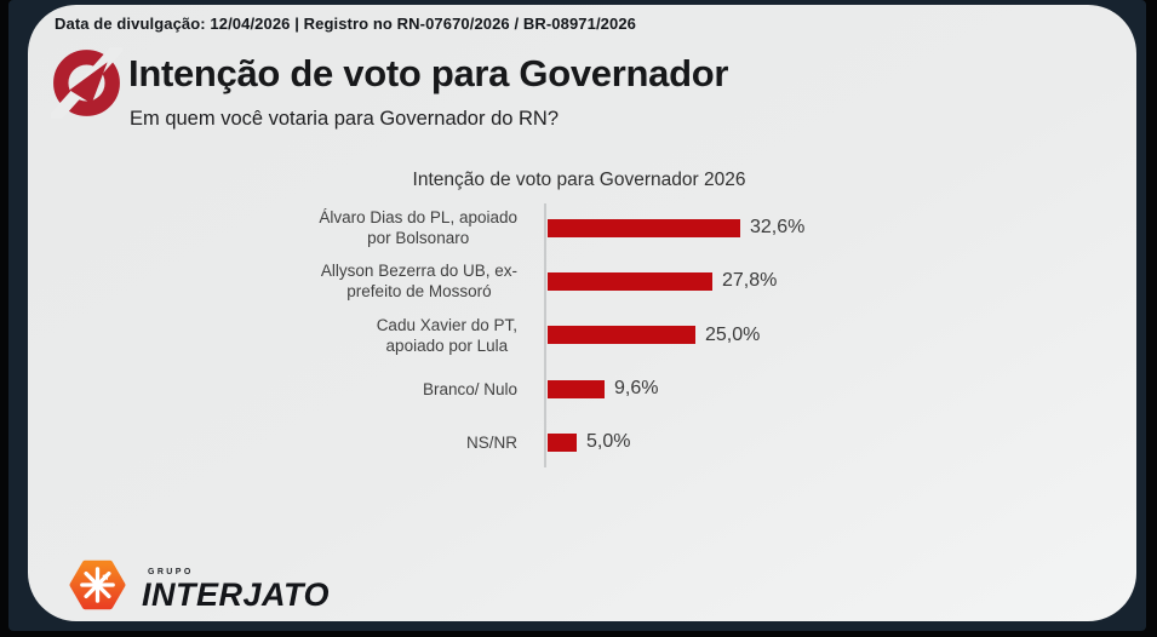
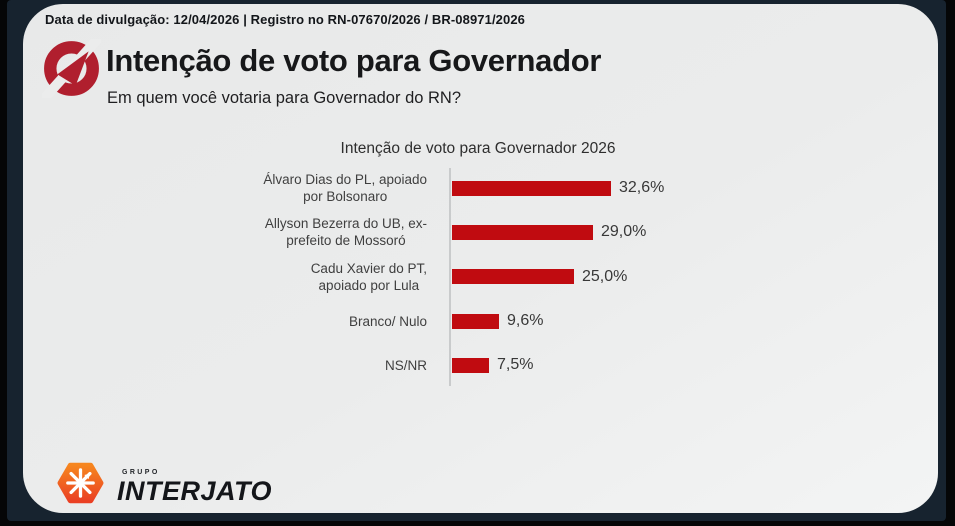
Allyson Bezerra do UB, ex-prefeito de Mossoró: 27,8% -> 29,0%
NS/NR: 5,0% -> 7,5%
